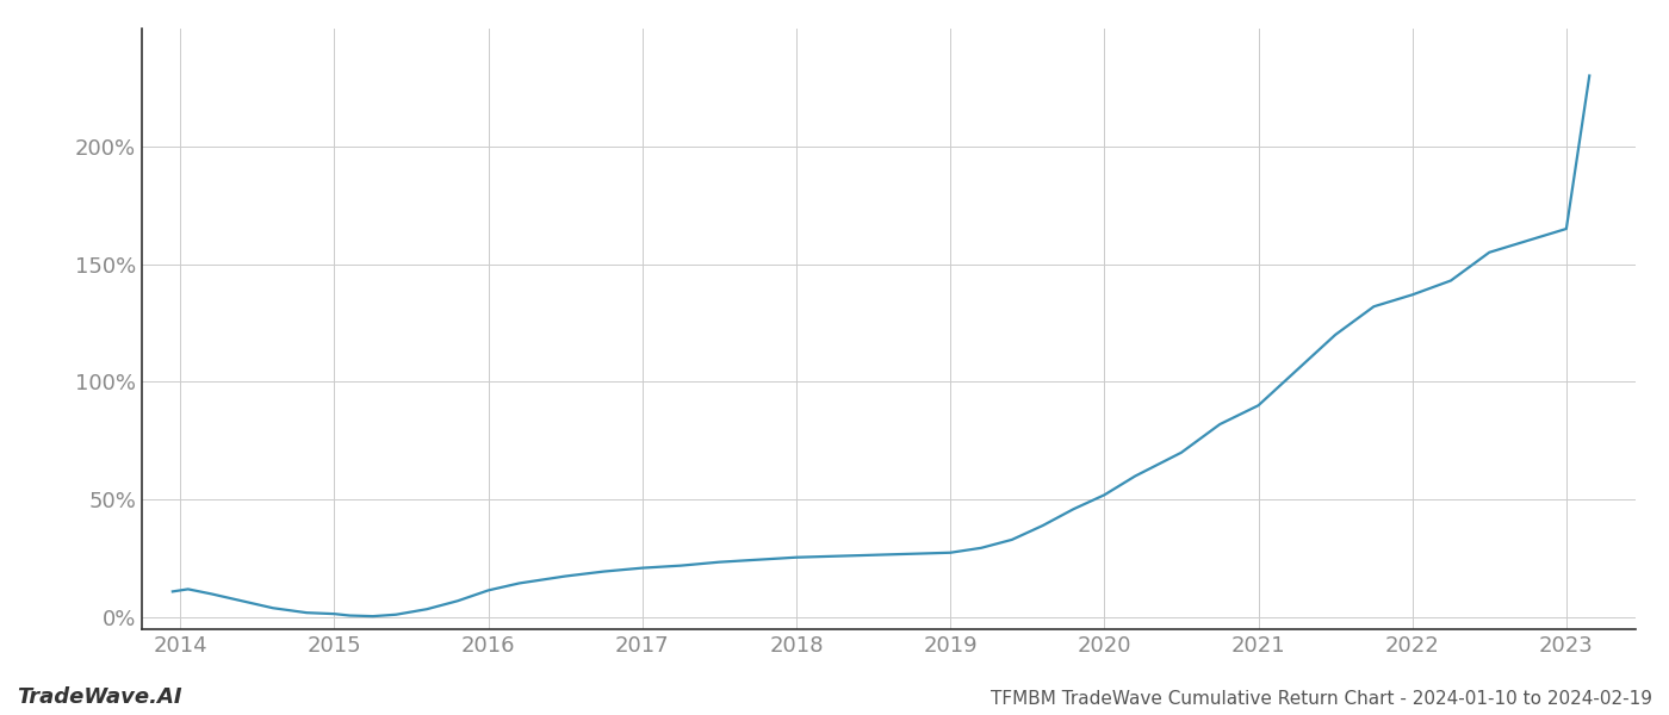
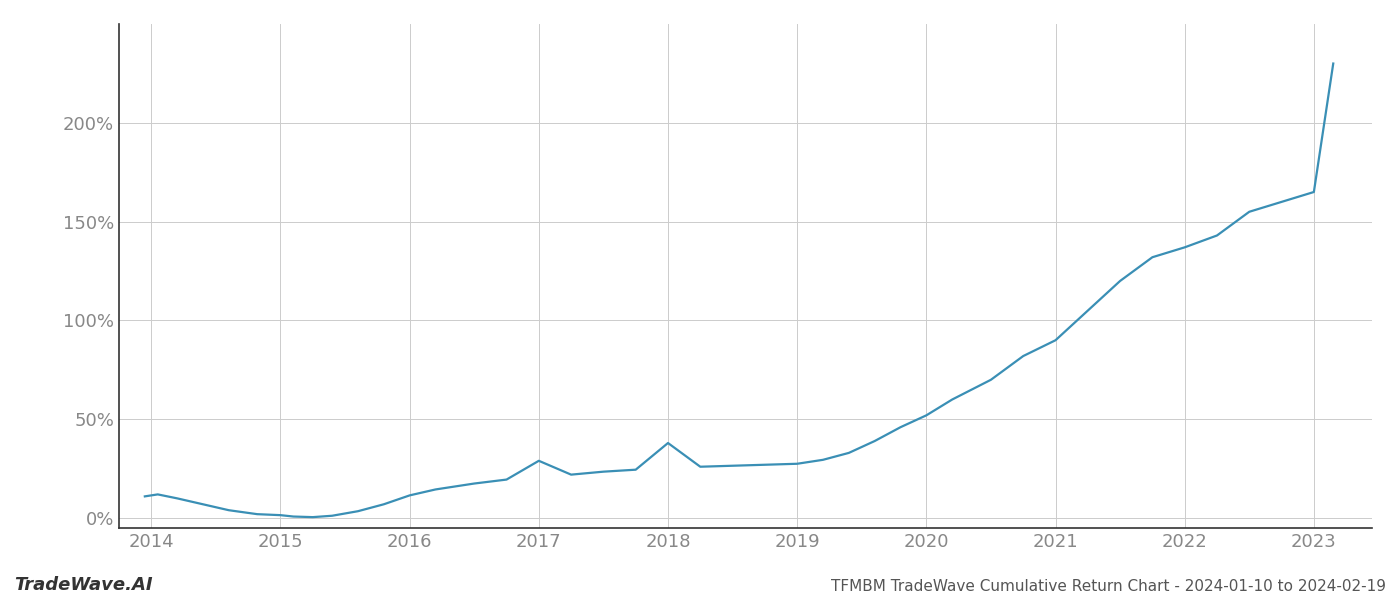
2017: 21% -> 29%
2018: 26% -> 38%
